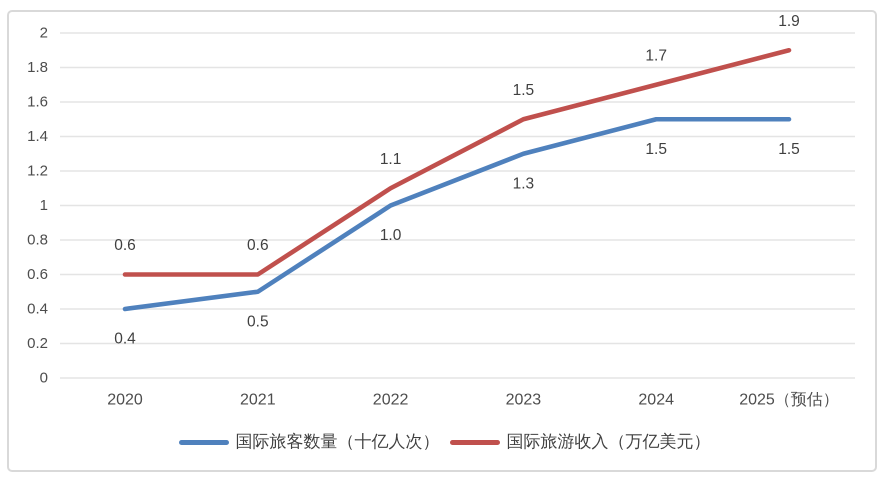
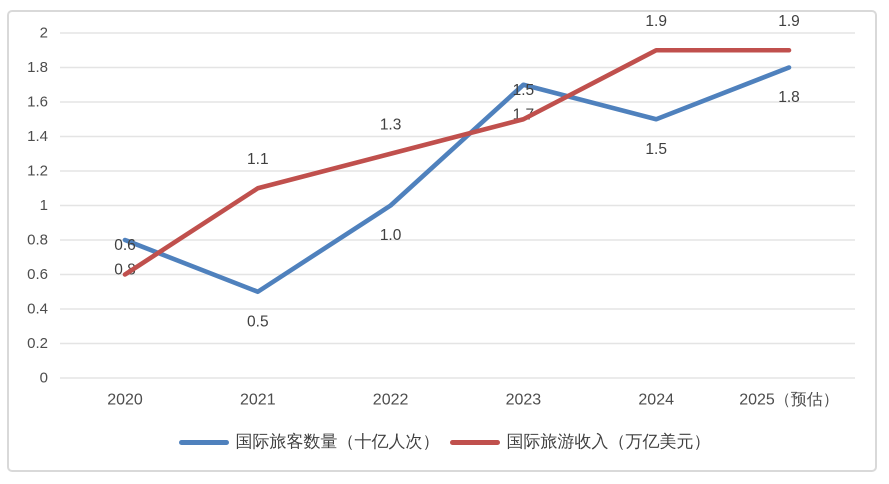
国际旅客数量（十亿人次）/2020: 0.4 -> 0.8
国际旅游收入（万亿美元）/2021: 0.6 -> 1.1
国际旅游收入（万亿美元）/2022: 1.1 -> 1.3
国际旅客数量（十亿人次）/2023: 1.3 -> 1.7
国际旅游收入（万亿美元）/2024: 1.7 -> 1.9
国际旅客数量（十亿人次）/2025（预估）: 1.5 -> 1.8
